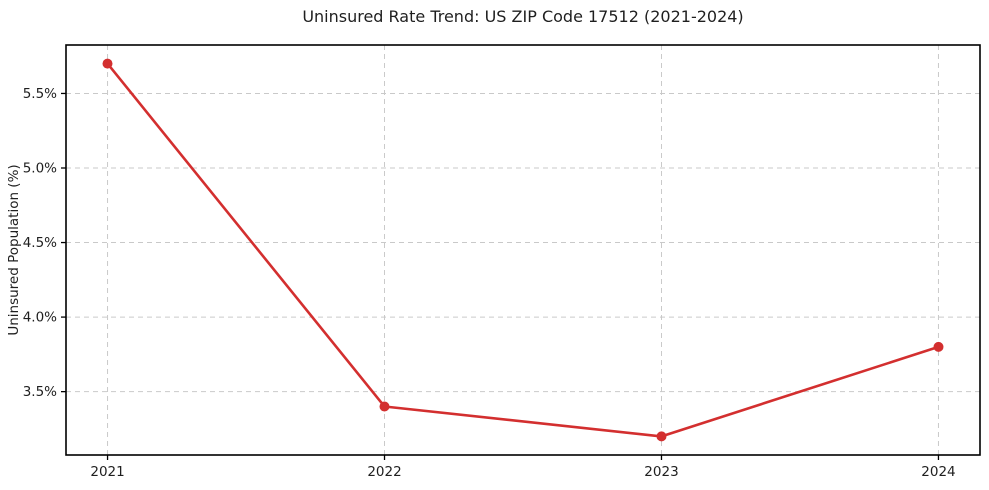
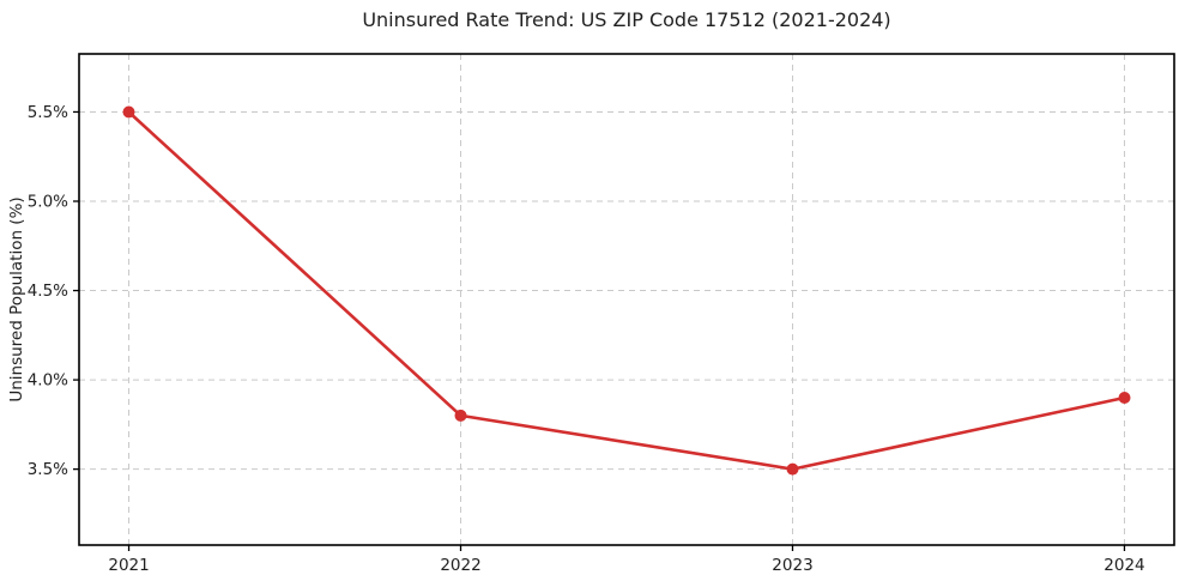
2021: 5.7% -> 5.5%
2022: 3.4% -> 3.8%
2023: 3.2% -> 3.5%
2024: 3.8% -> 3.9%
